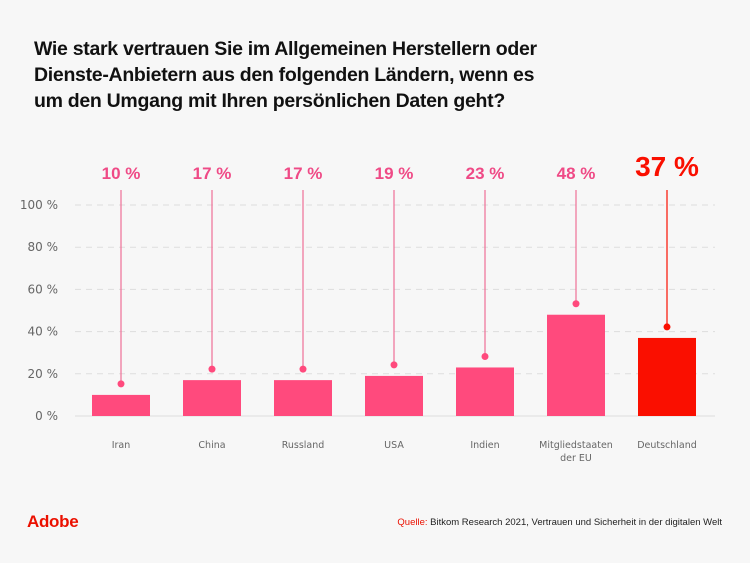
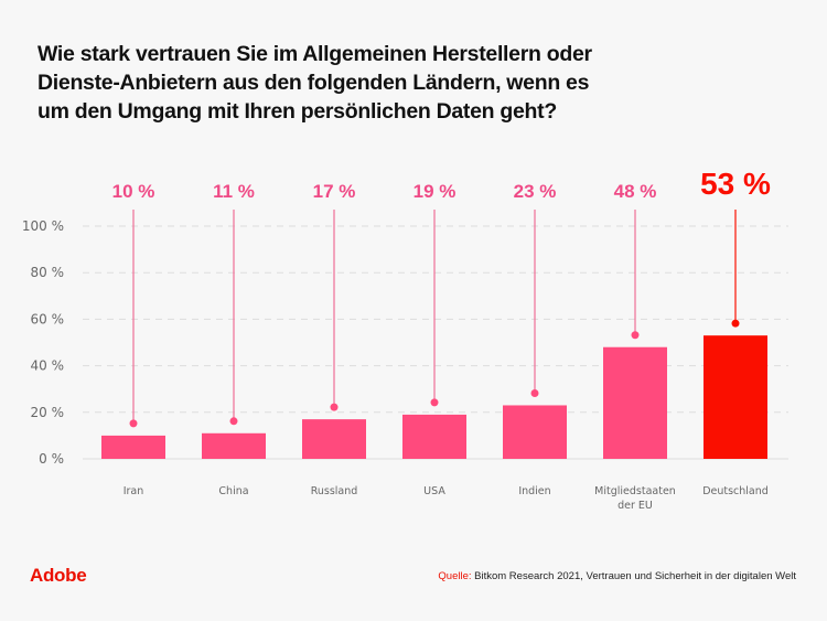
China: 17 -> 11
Deutschland: 37 -> 53
